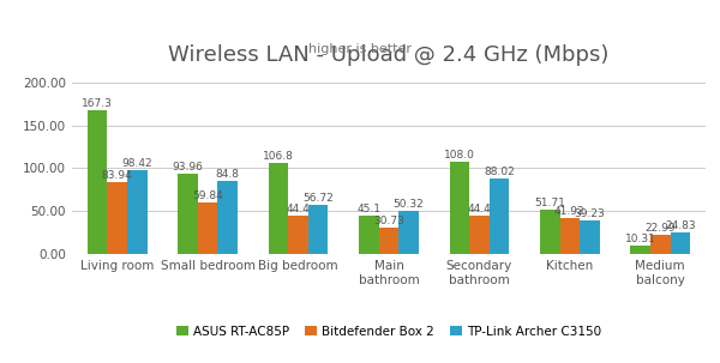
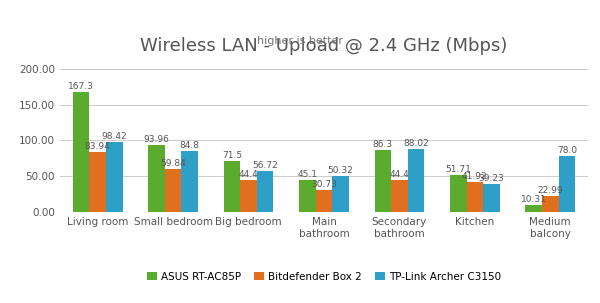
ASUS RT-AC85P/Big bedroom: 106.8 -> 71.5
ASUS RT-AC85P/Secondary bathroom: 108.0 -> 86.3
TP-Link Archer C3150/Medium balcony: 25 -> 78
